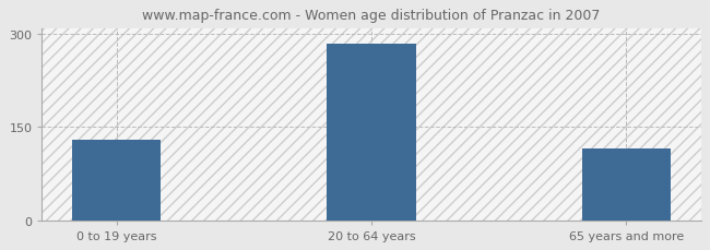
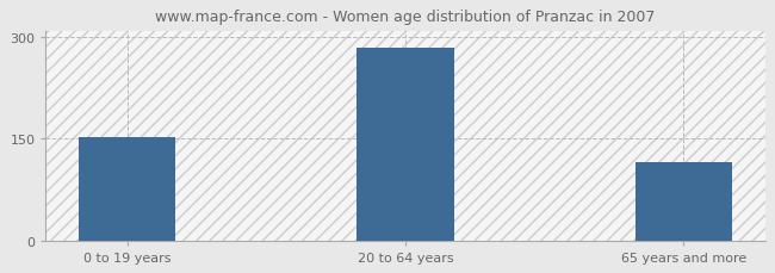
0 to 19 years: 130 -> 152
